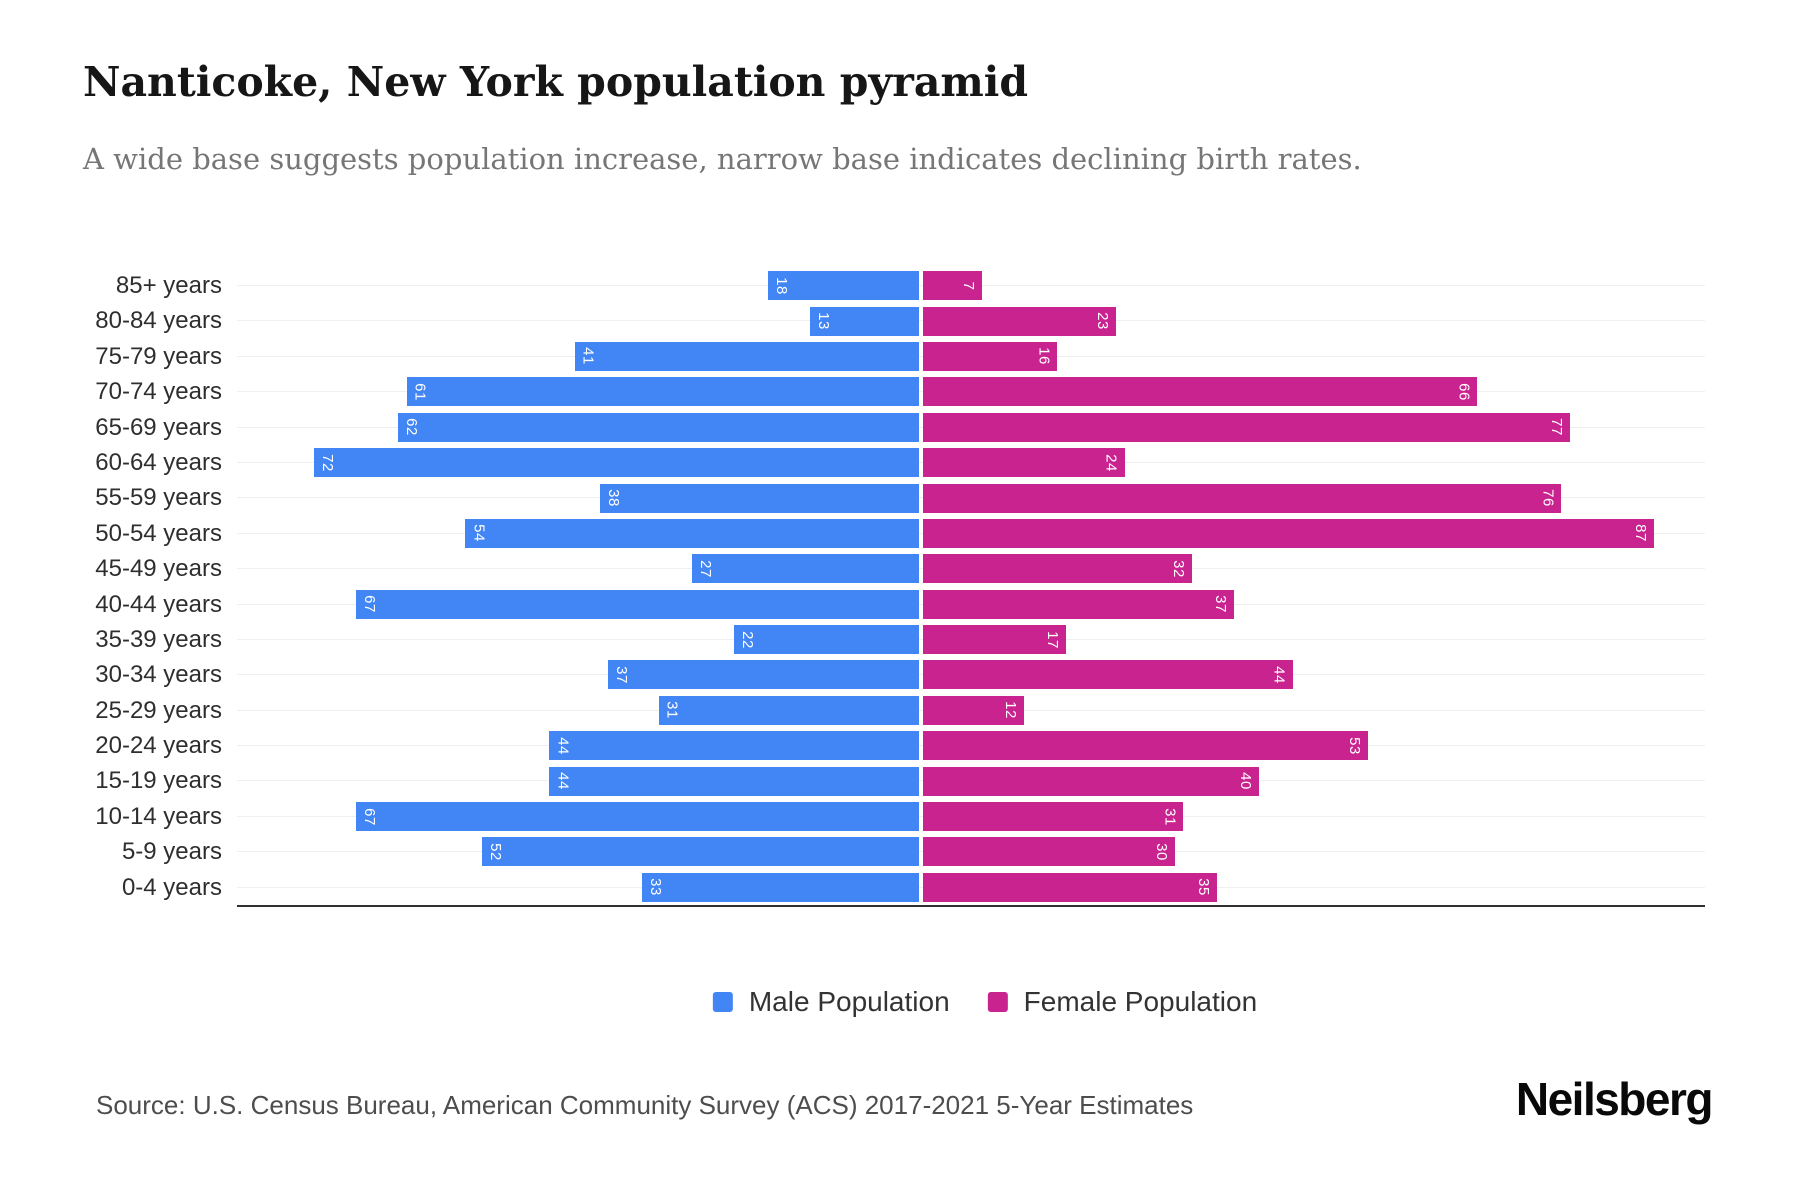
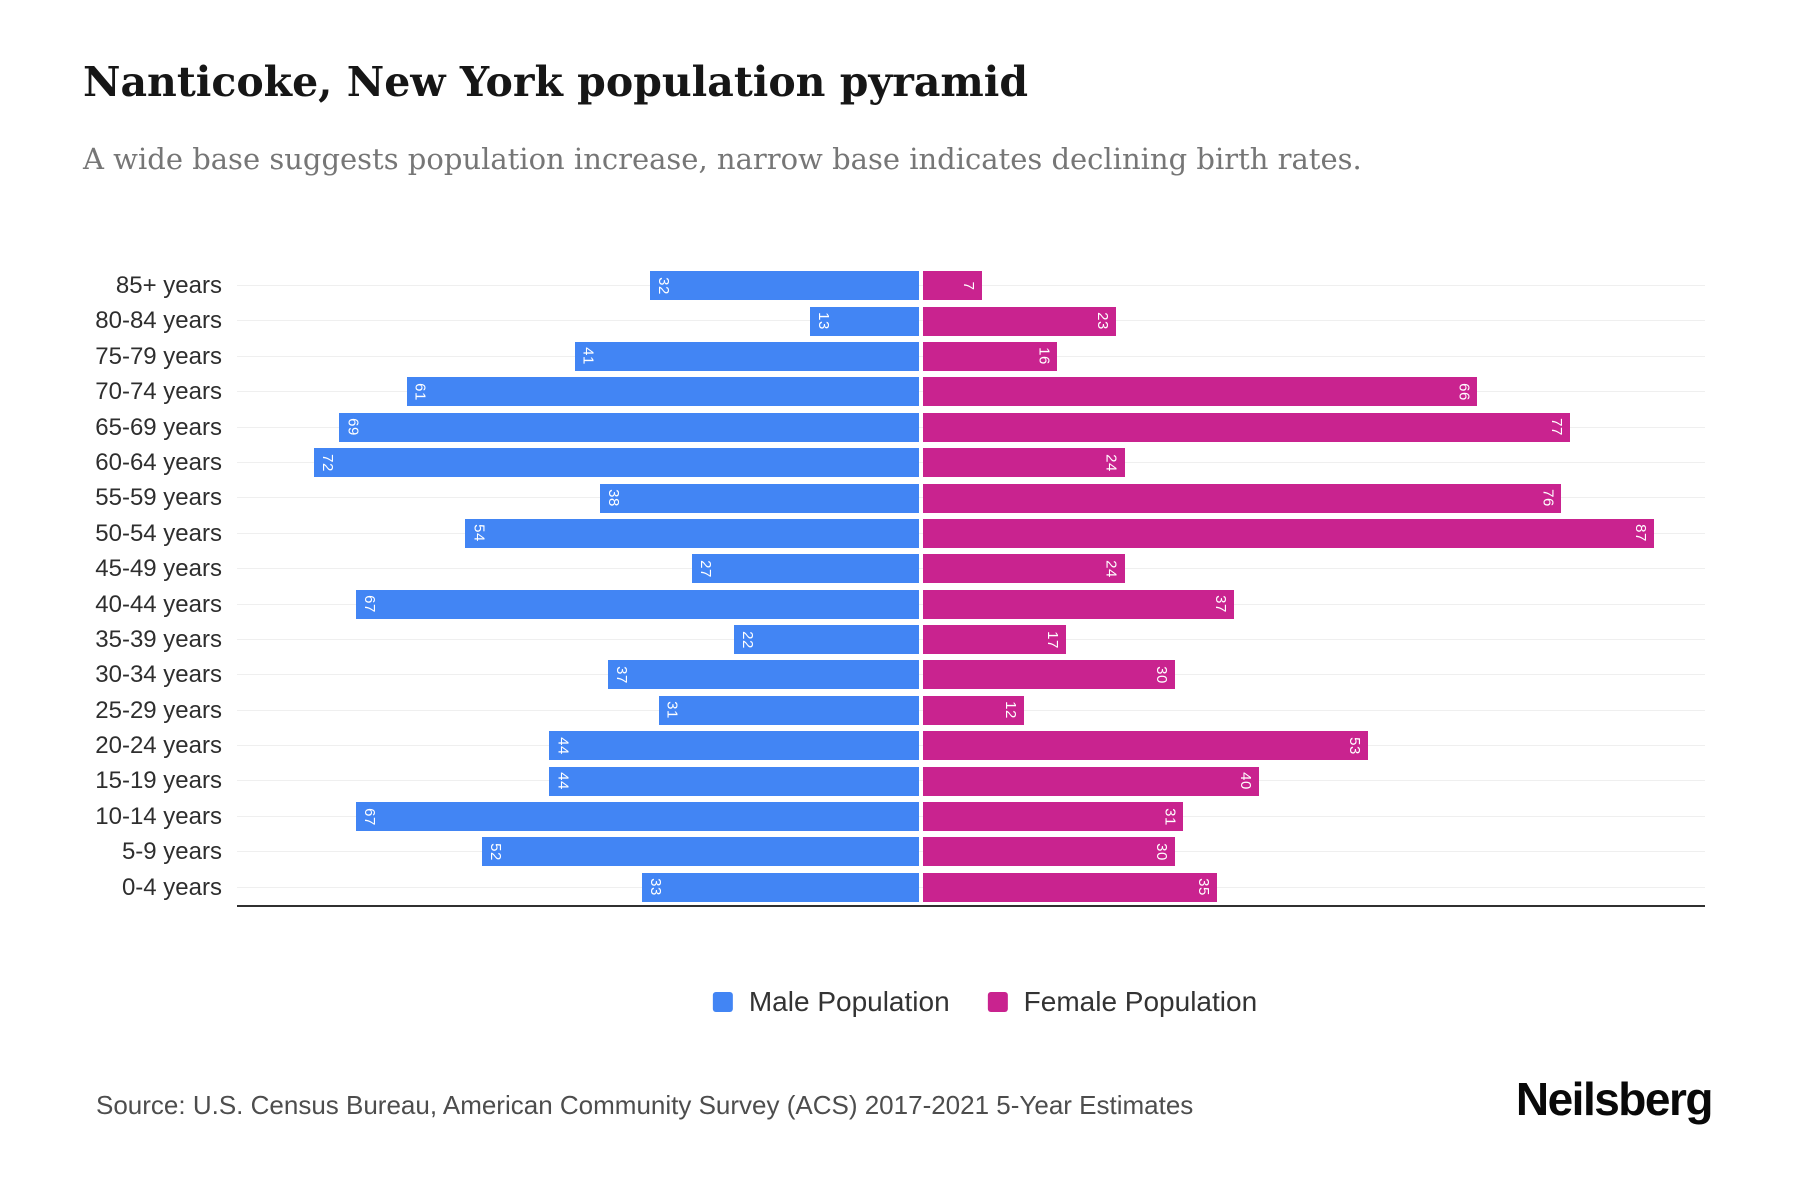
Male Population/85+ years: 18 -> 32
Male Population/65-69 years: 62 -> 69
Female Population/45-49 years: 32 -> 24
Female Population/30-34 years: 44 -> 30
